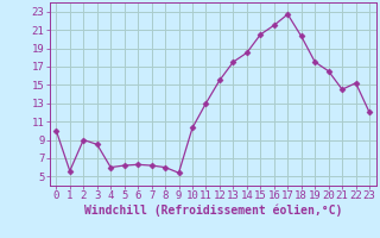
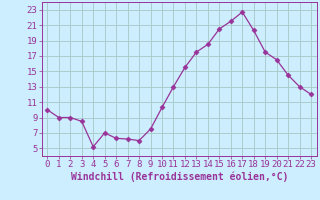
1: 5.6 -> 9.0
4: 6.0 -> 5.2
5: 6.2 -> 7.0
9: 5.4 -> 7.5
22: 15.2 -> 13.0
